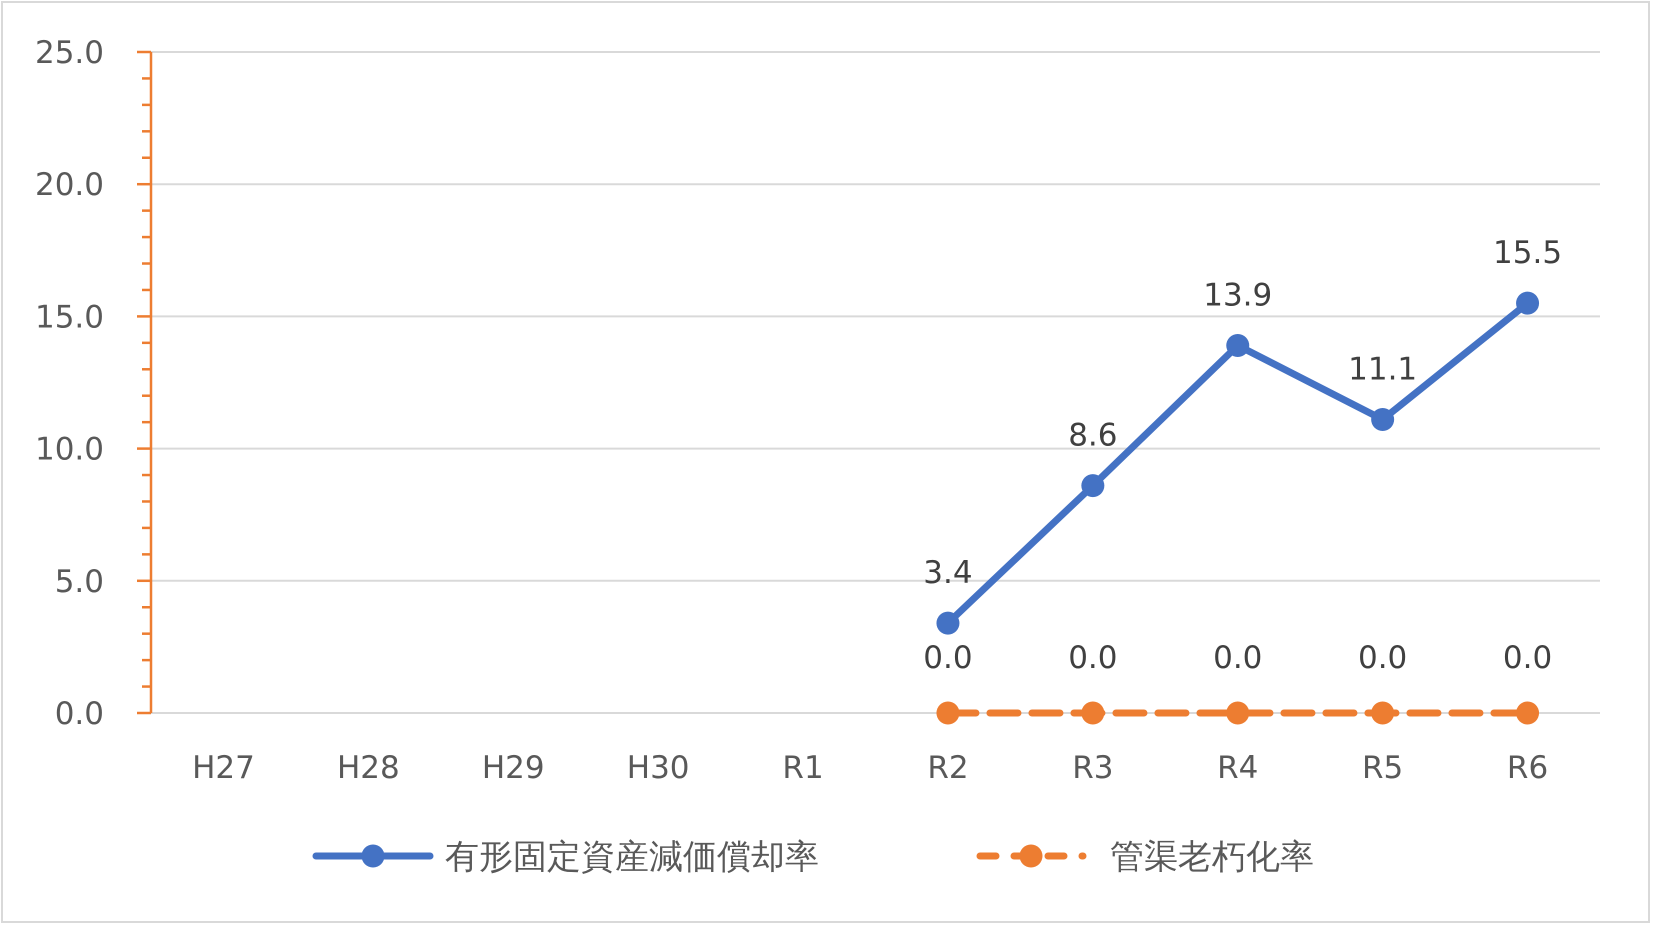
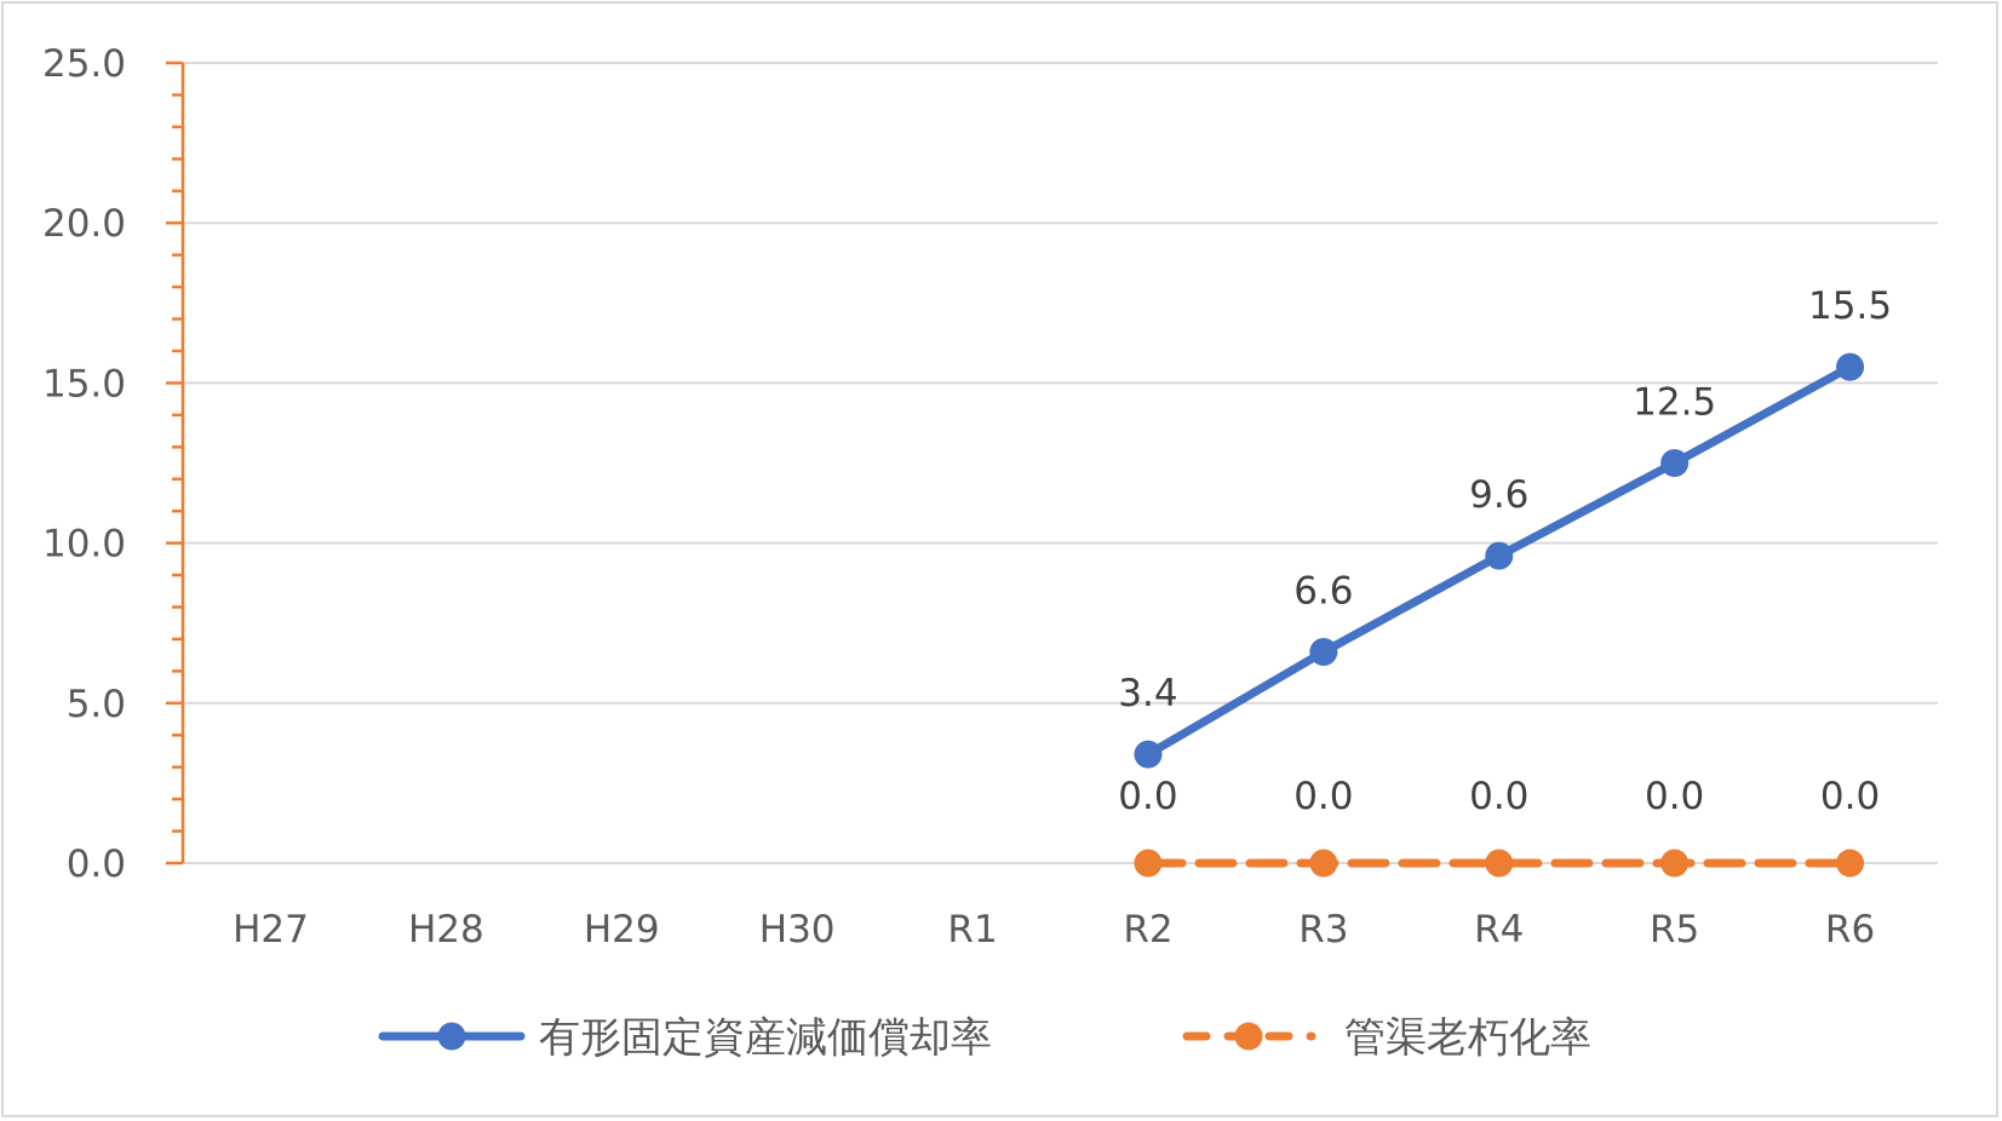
有形固定資産減価償却率/R3: 8.6 -> 6.6
有形固定資産減価償却率/R4: 13.9 -> 9.6
有形固定資産減価償却率/R5: 11.1 -> 12.5
